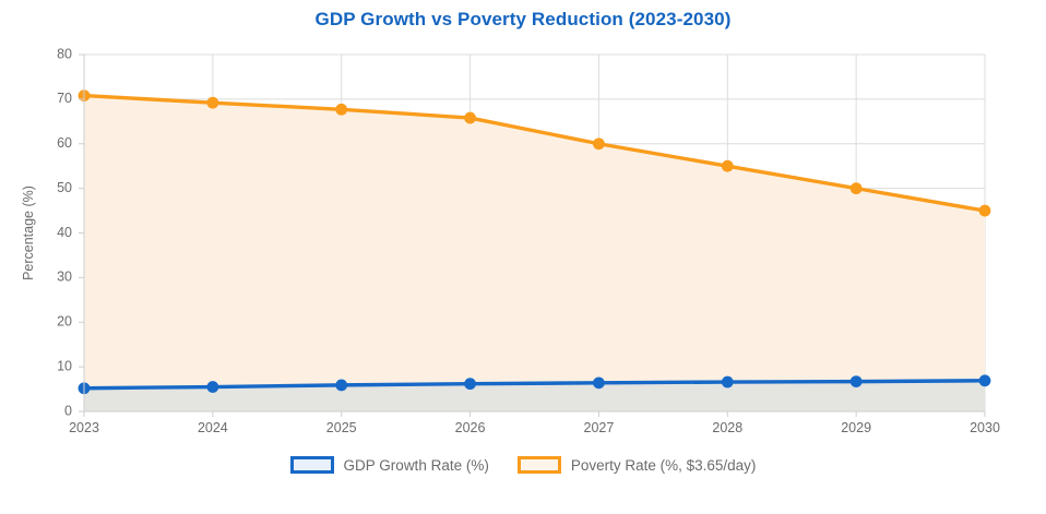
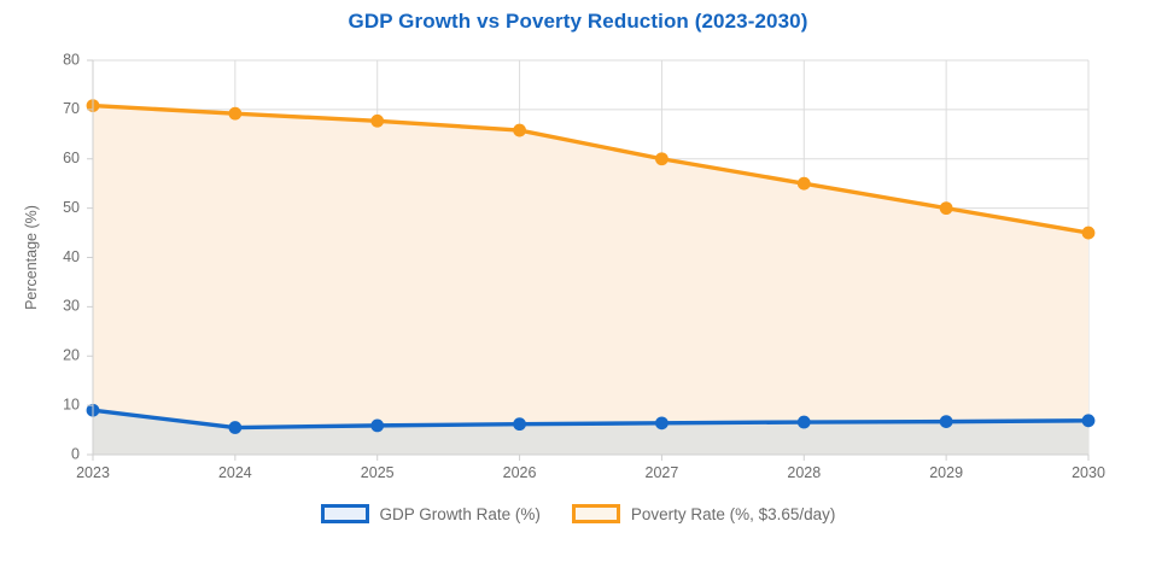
GDP Growth Rate (%)/2023: 5 -> 9
